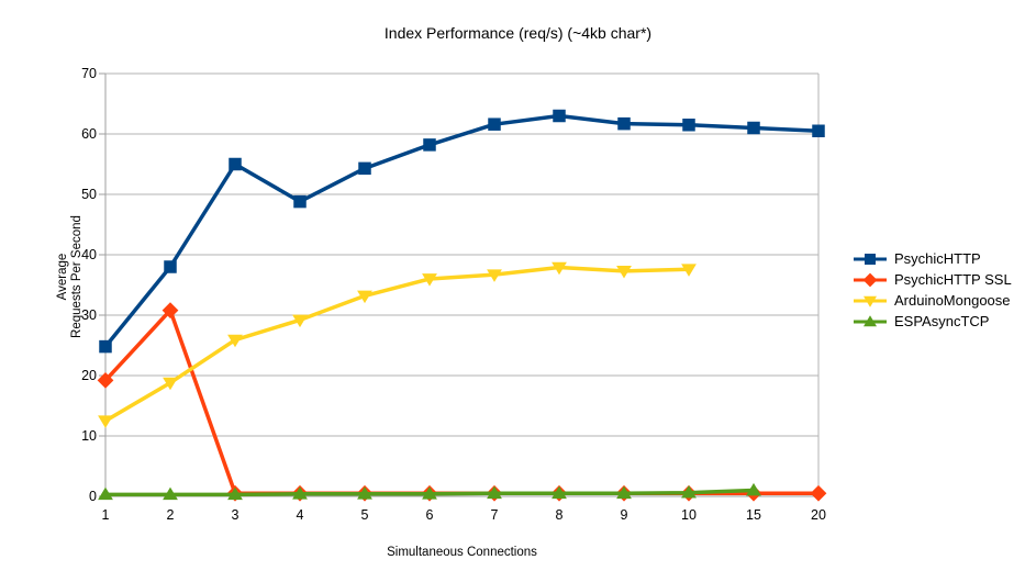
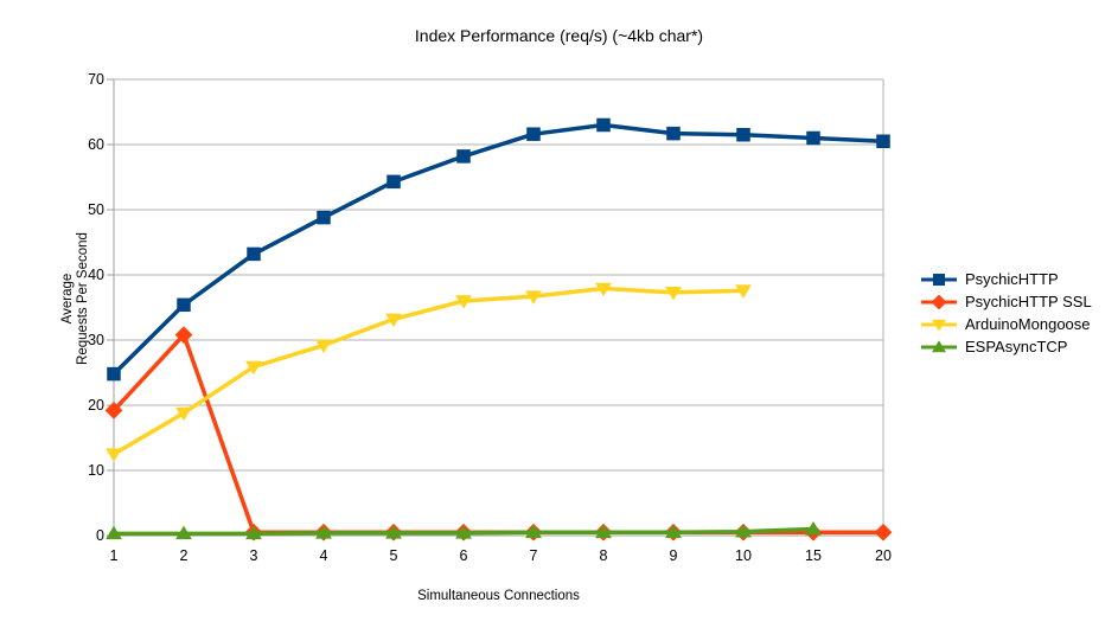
PsychicHTTP/2: 38 -> 35
PsychicHTTP/3: 55 -> 43
